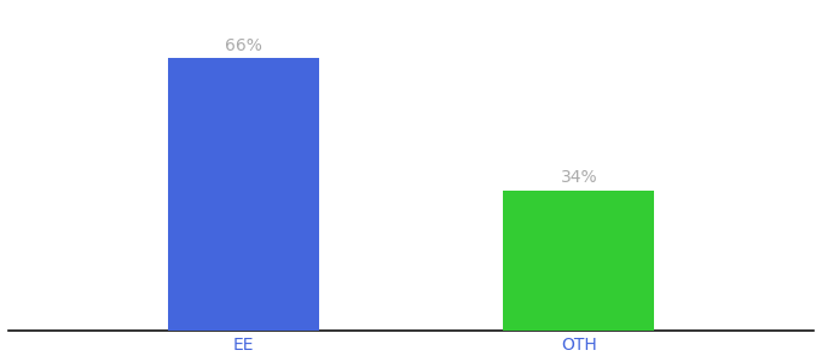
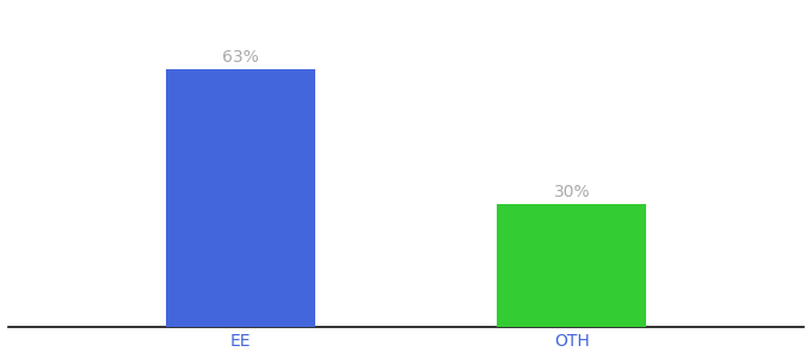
EE: 66% -> 63%
OTH: 34% -> 30%
